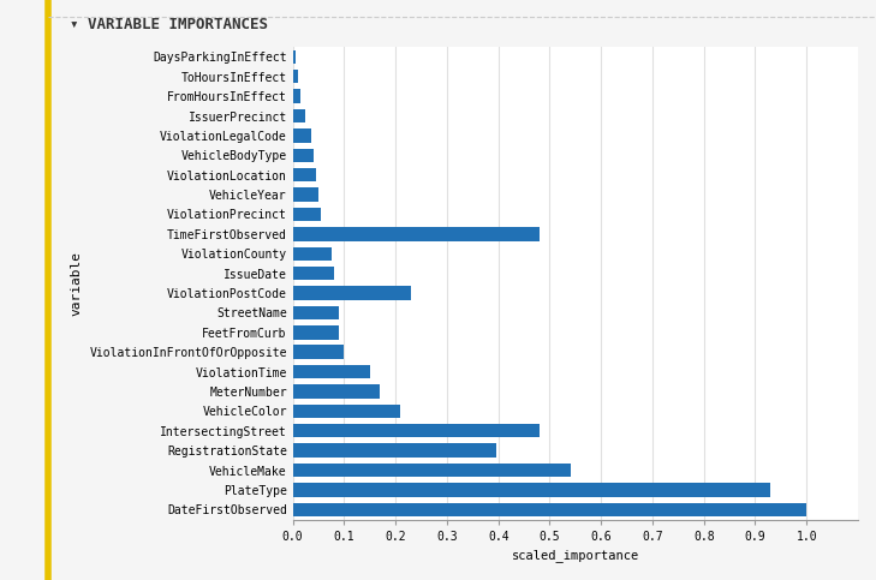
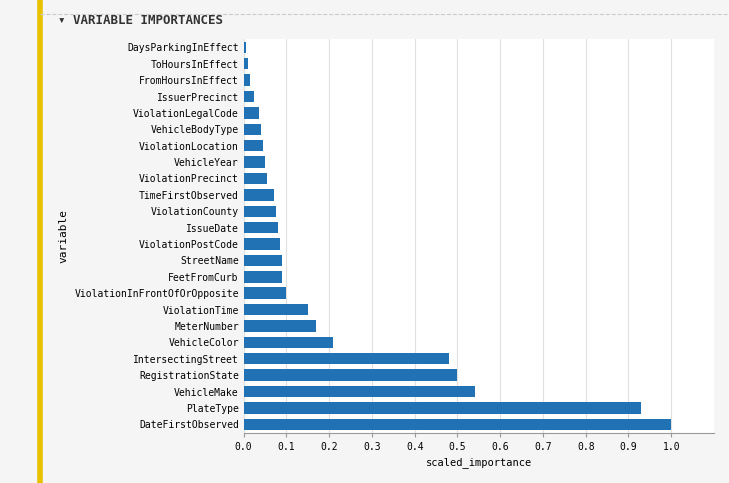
TimeFirstObserved: 0.480 -> 0.070
ViolationPostCode: 0.230 -> 0.085
RegistrationState: 0.395 -> 0.500
